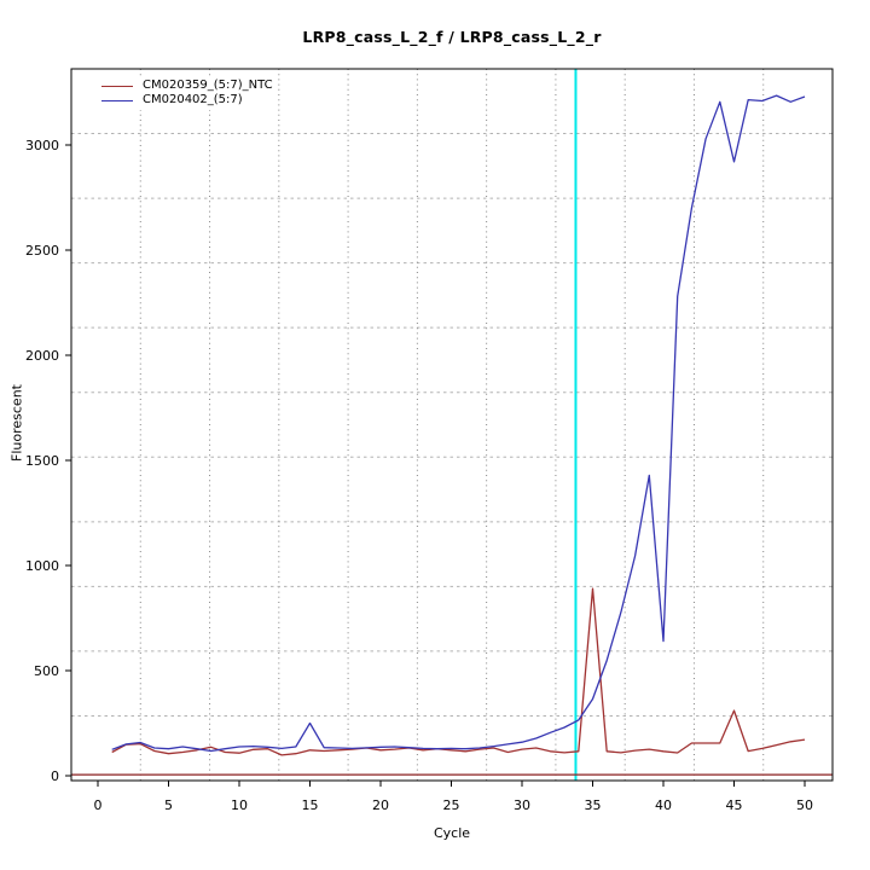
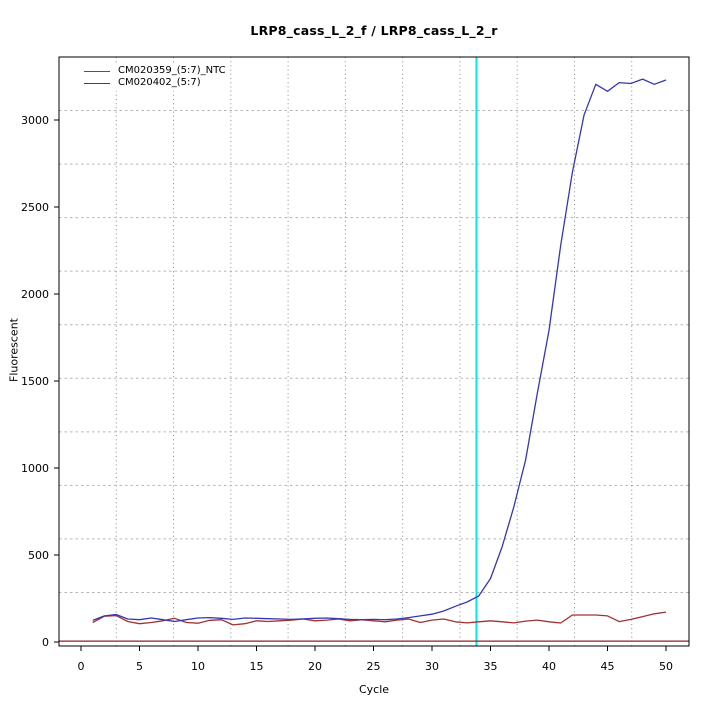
CM020402_(5:7)/15: 250 -> 140
CM020359_(5:7)_NTC/35: 890 -> 120
CM020402_(5:7)/40: 640 -> 1790
CM020359_(5:7)_NTC/45: 310 -> 150
CM020402_(5:7)/45: 2920 -> 3160
